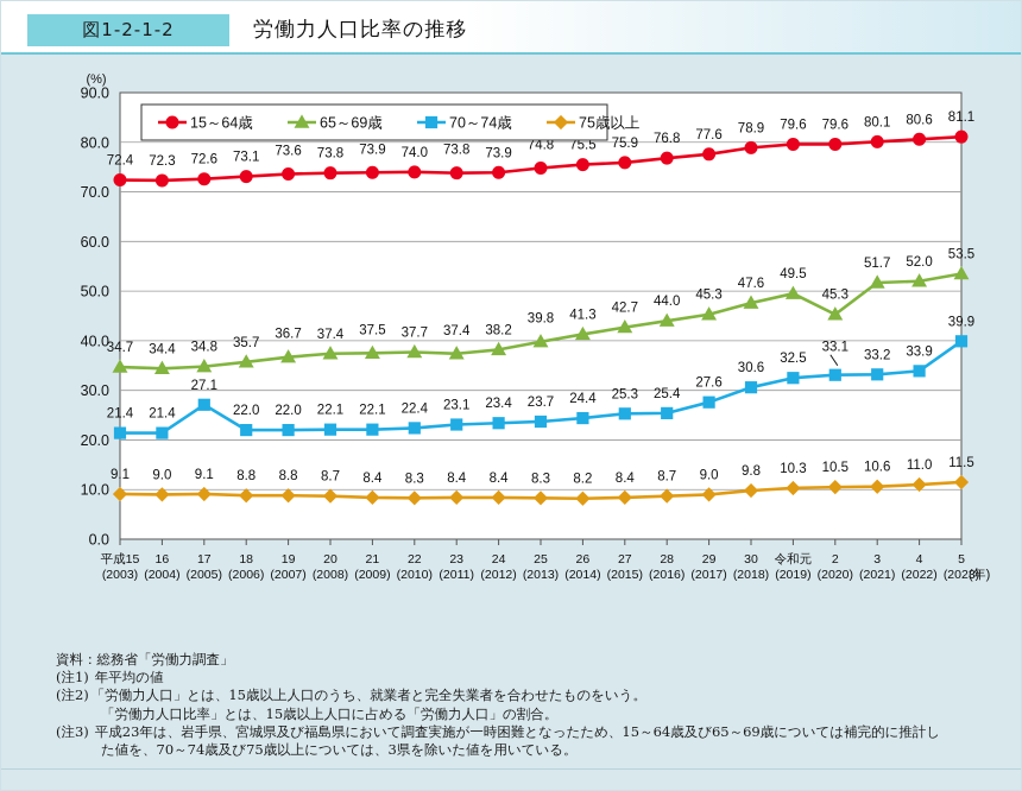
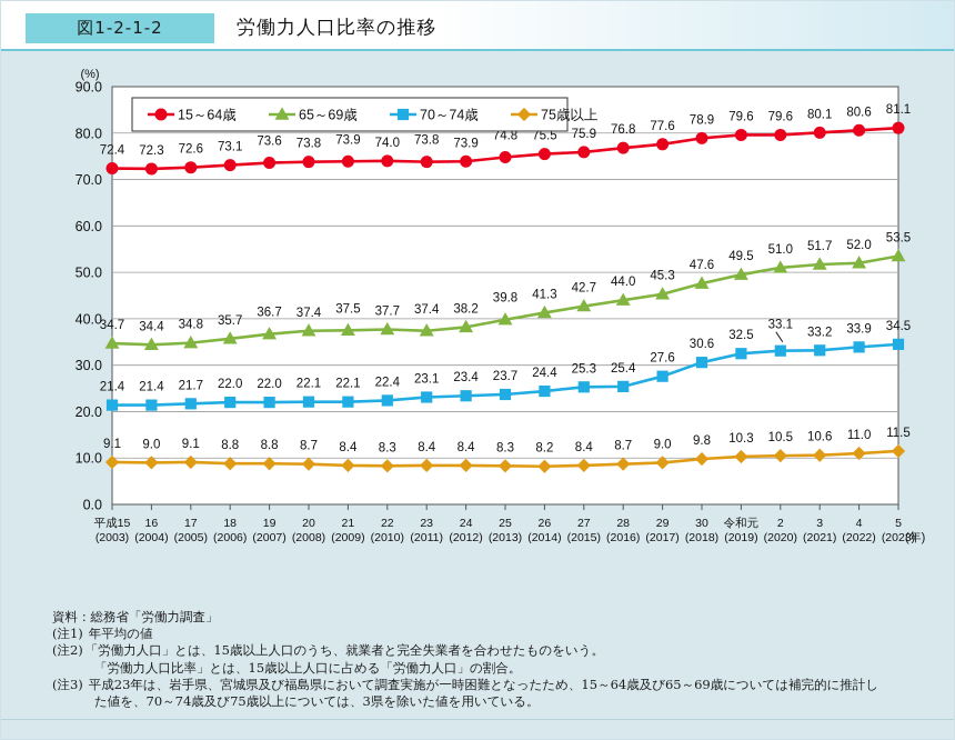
70～74歳/17: 27.1 -> 21.7
65～69歳/2: 45.3 -> 51.0
70～74歳/5: 39.9 -> 34.5
